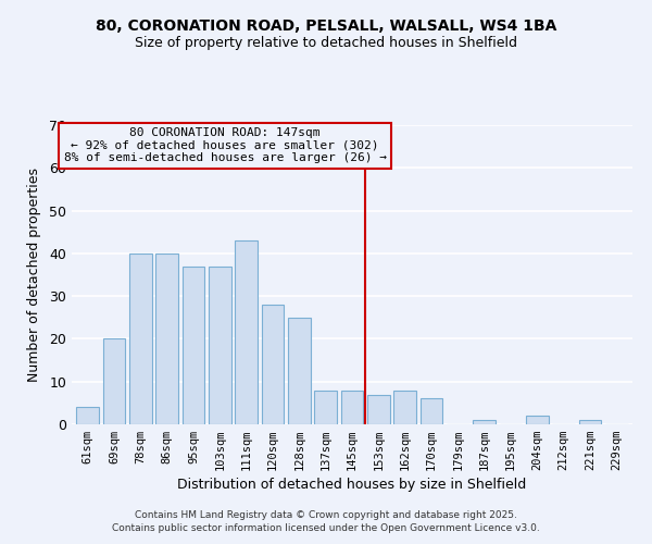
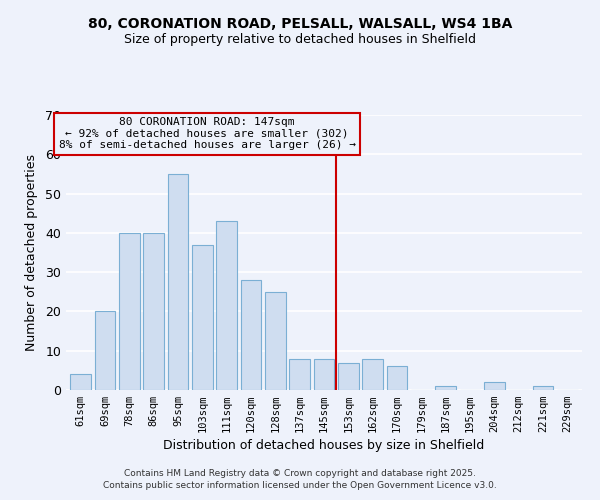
95sqm: 37 -> 55
